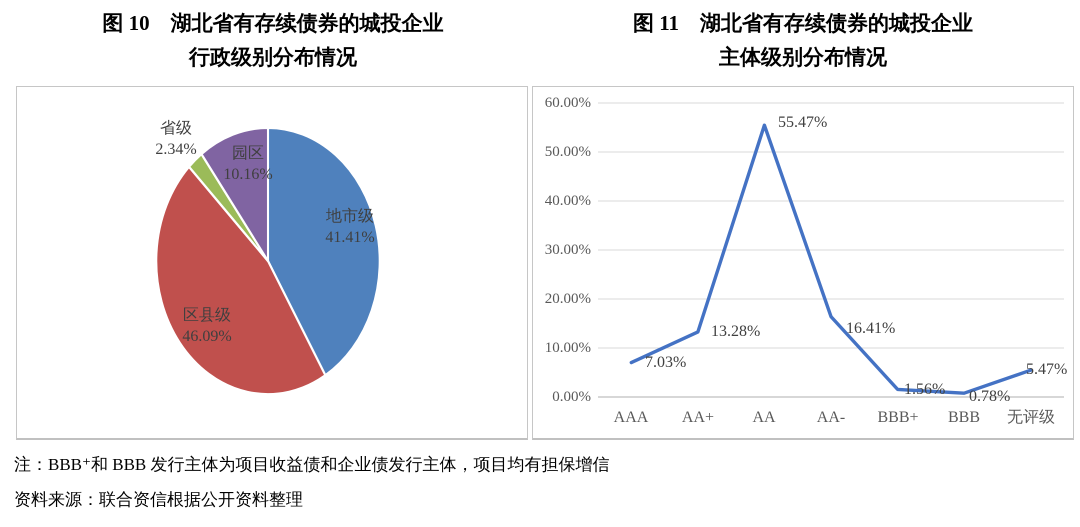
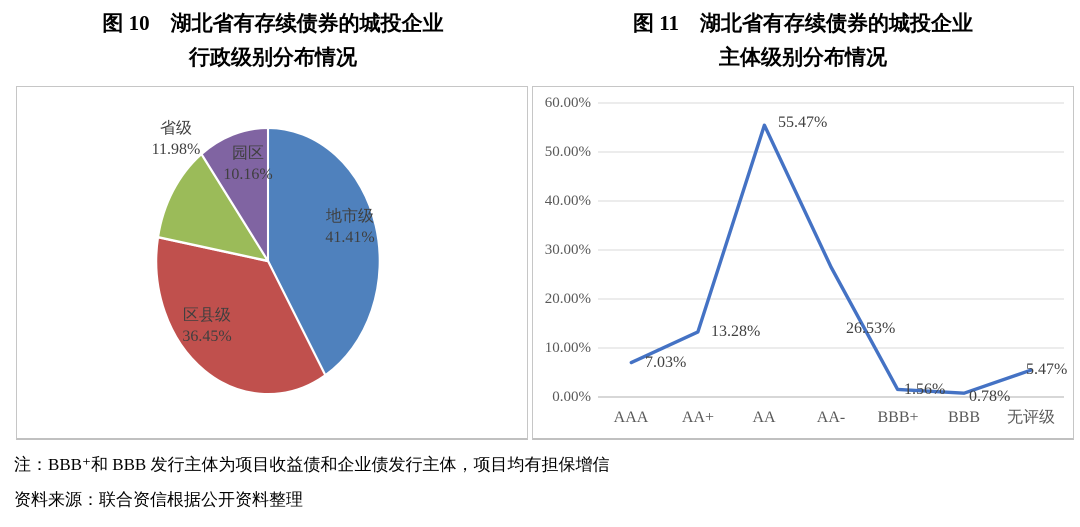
图 10 湖北省有存续债券的城投企业行政级别分布情况/区县级: 46.09% -> 36.45%
图 10 湖北省有存续债券的城投企业行政级别分布情况/省级: 2.34% -> 11.98%
图 11 湖北省有存续债券的城投企业主体级别分布情况/AA-: 16.41% -> 26.53%
